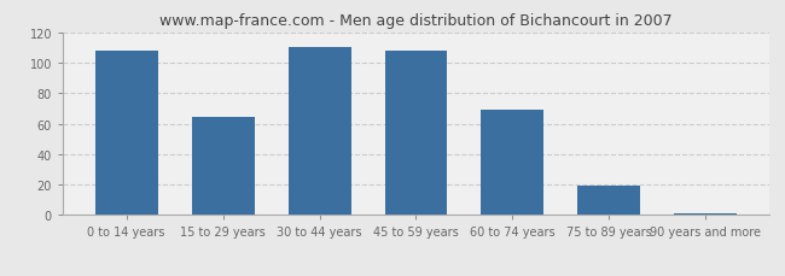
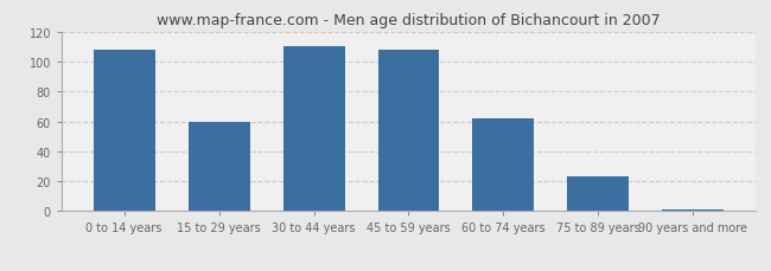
15 to 29 years: 64 -> 60
60 to 74 years: 69 -> 62
75 to 89 years: 19 -> 23
